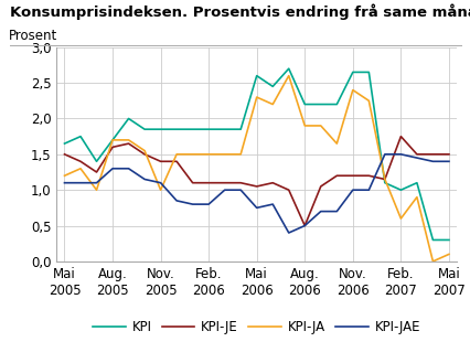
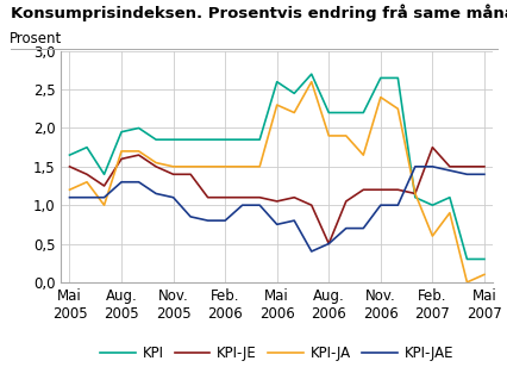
KPI/Aug. 2005: 1,70 -> 1,95
KPI-JA/Nov. 2005: 1,00 -> 1,50
